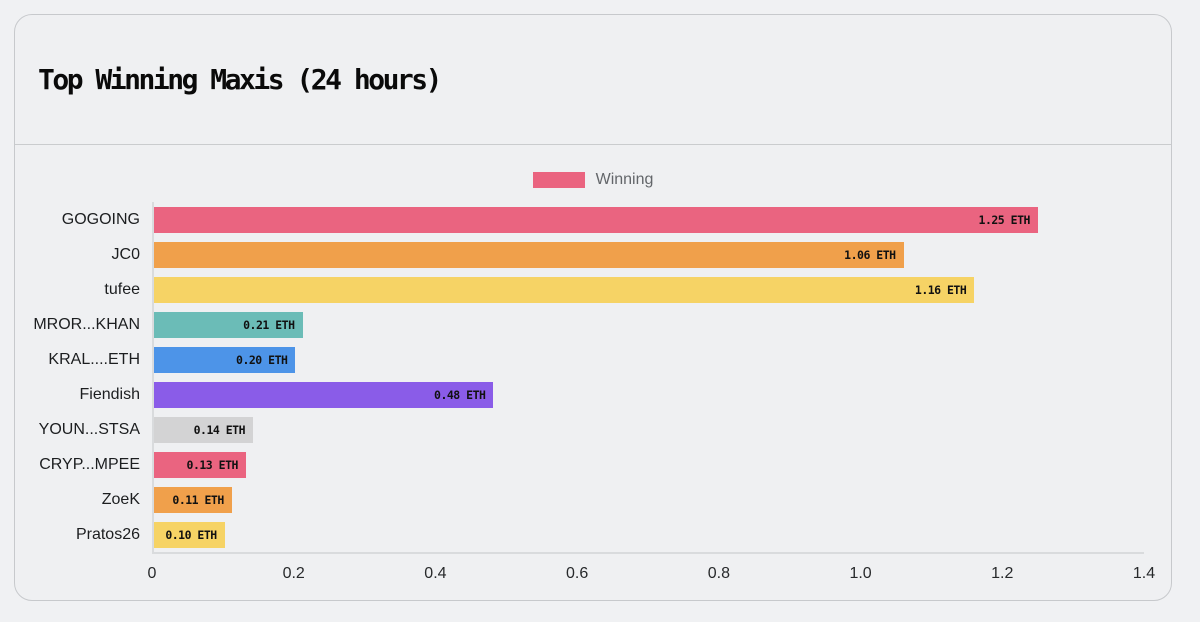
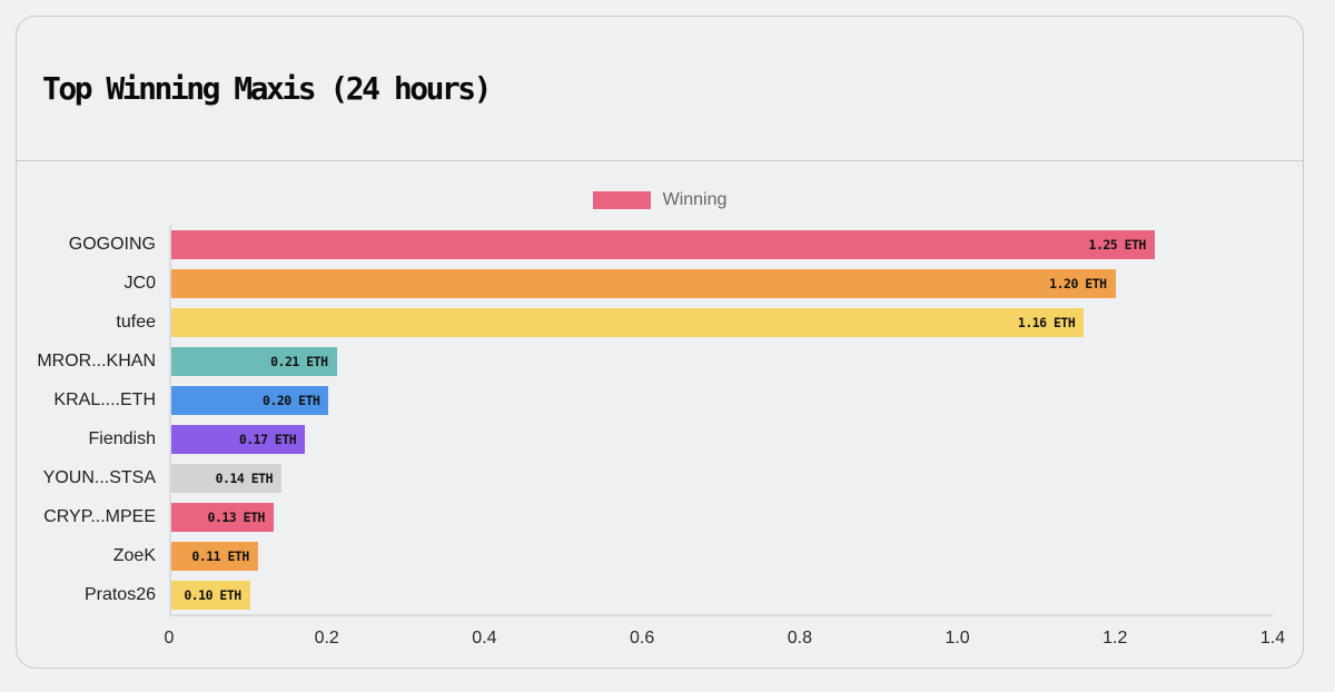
JC0: 1.06 -> 1.20
Fiendish: 0.48 -> 0.17
